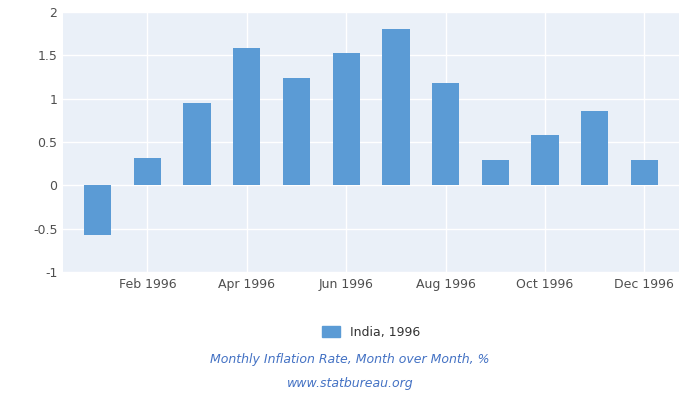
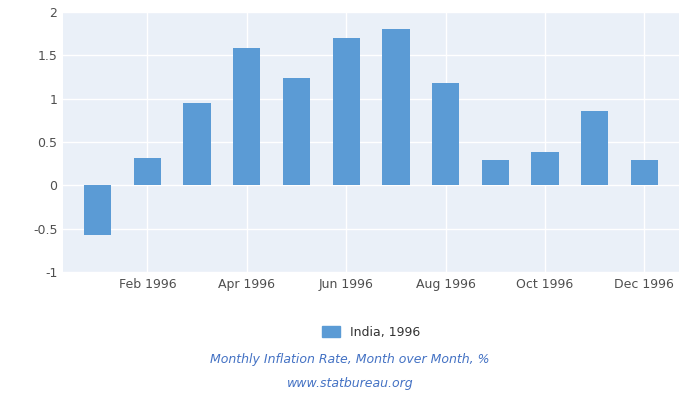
Jun 1996: 1.53 -> 1.70
Oct 1996: 0.58 -> 0.38
